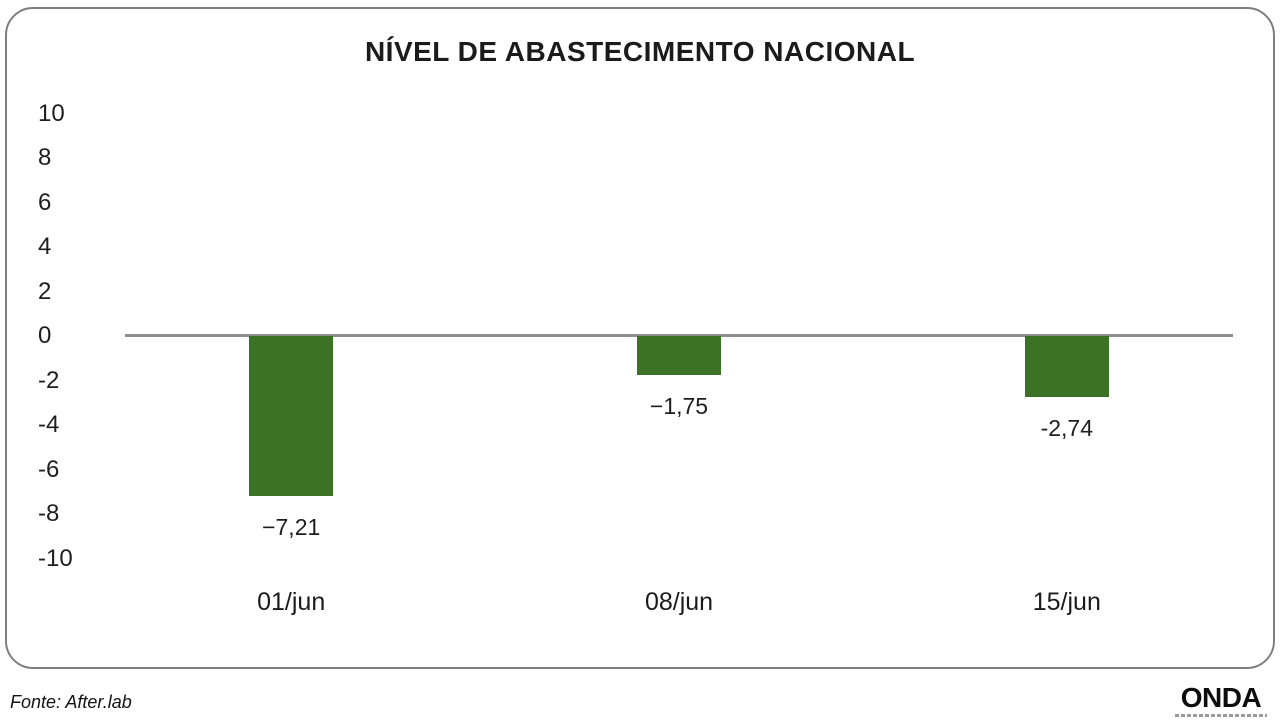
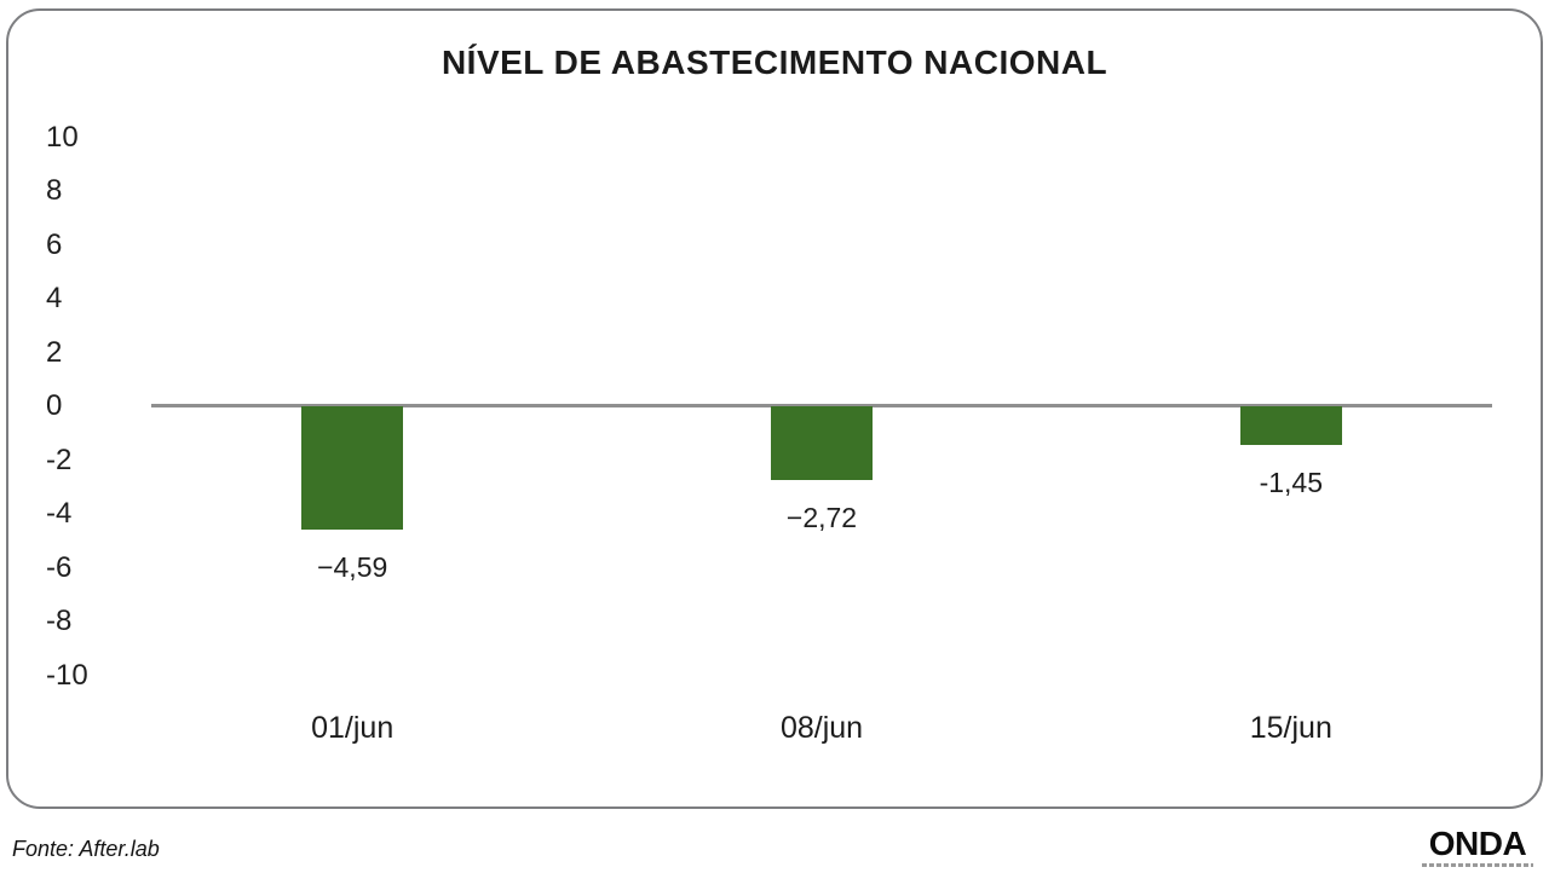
01/jun: −7,21 -> −4,59
08/jun: −1,75 -> −2,72
15/jun: -2,74 -> -1,45
